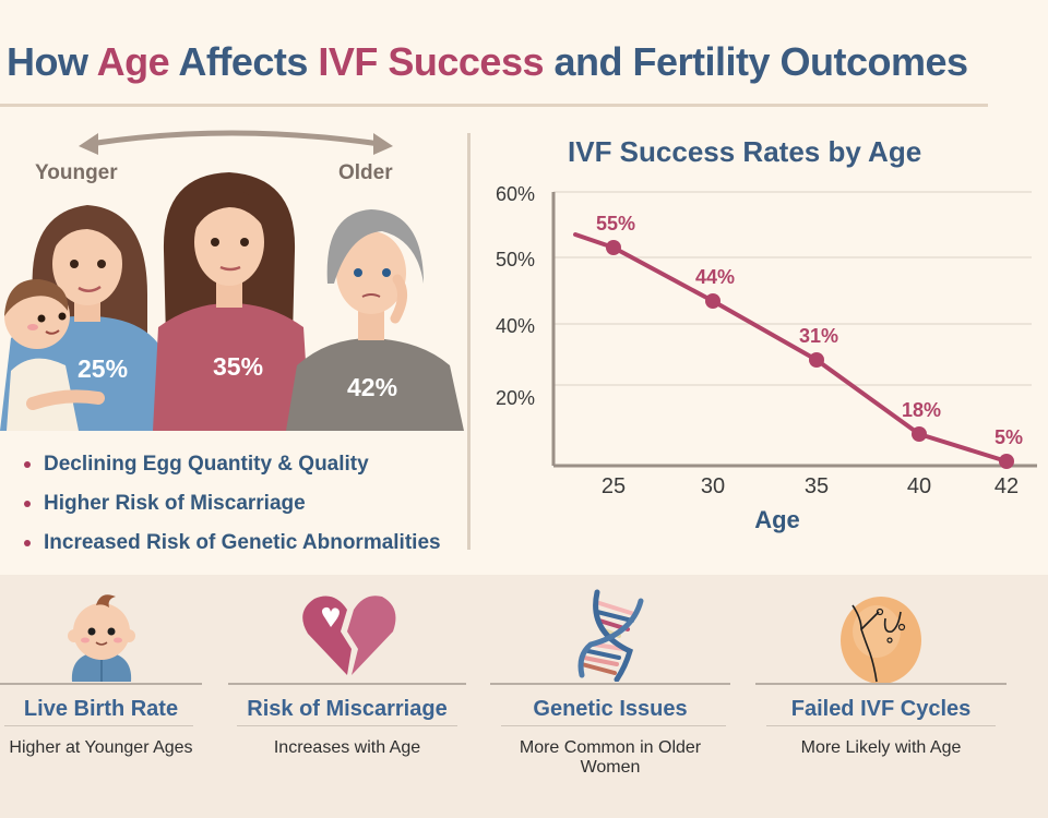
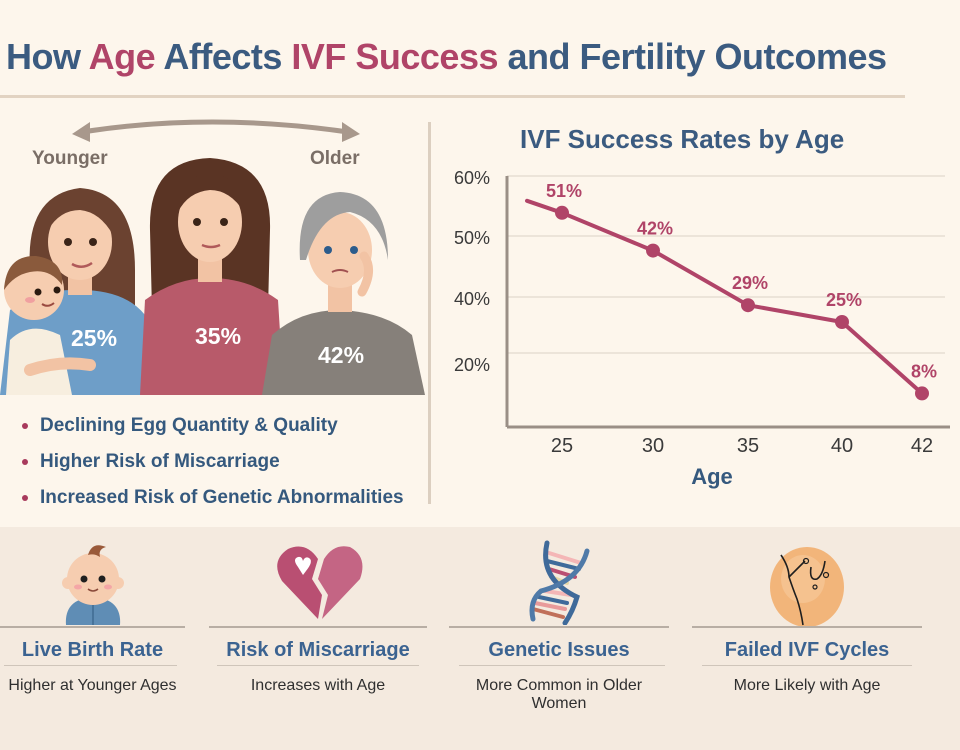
25: 55% -> 51%
30: 44% -> 42%
35: 31% -> 29%
40: 18% -> 25%
42: 5% -> 8%
